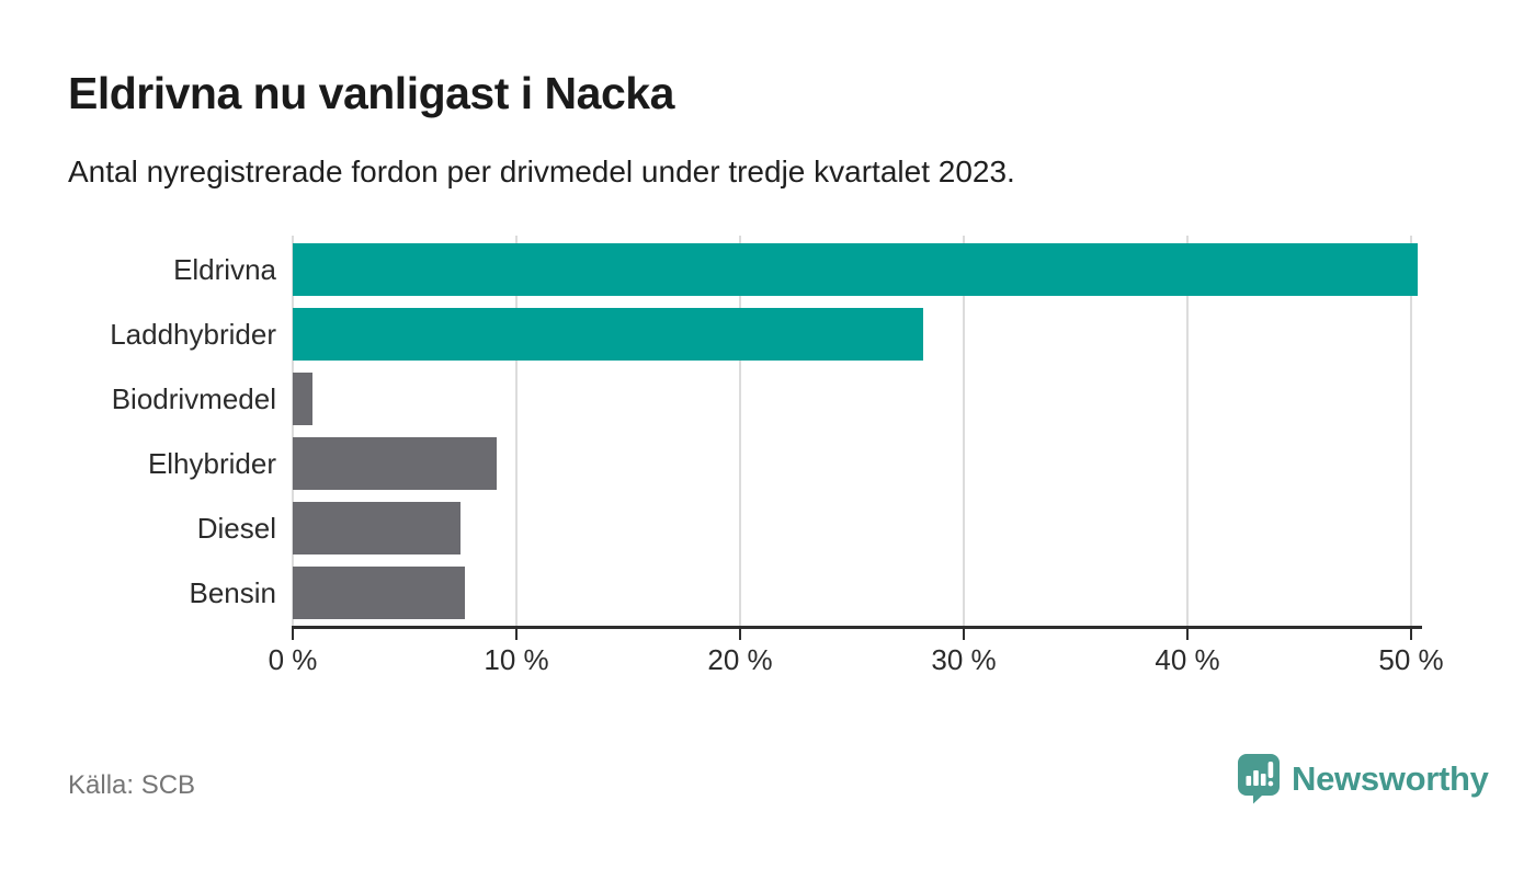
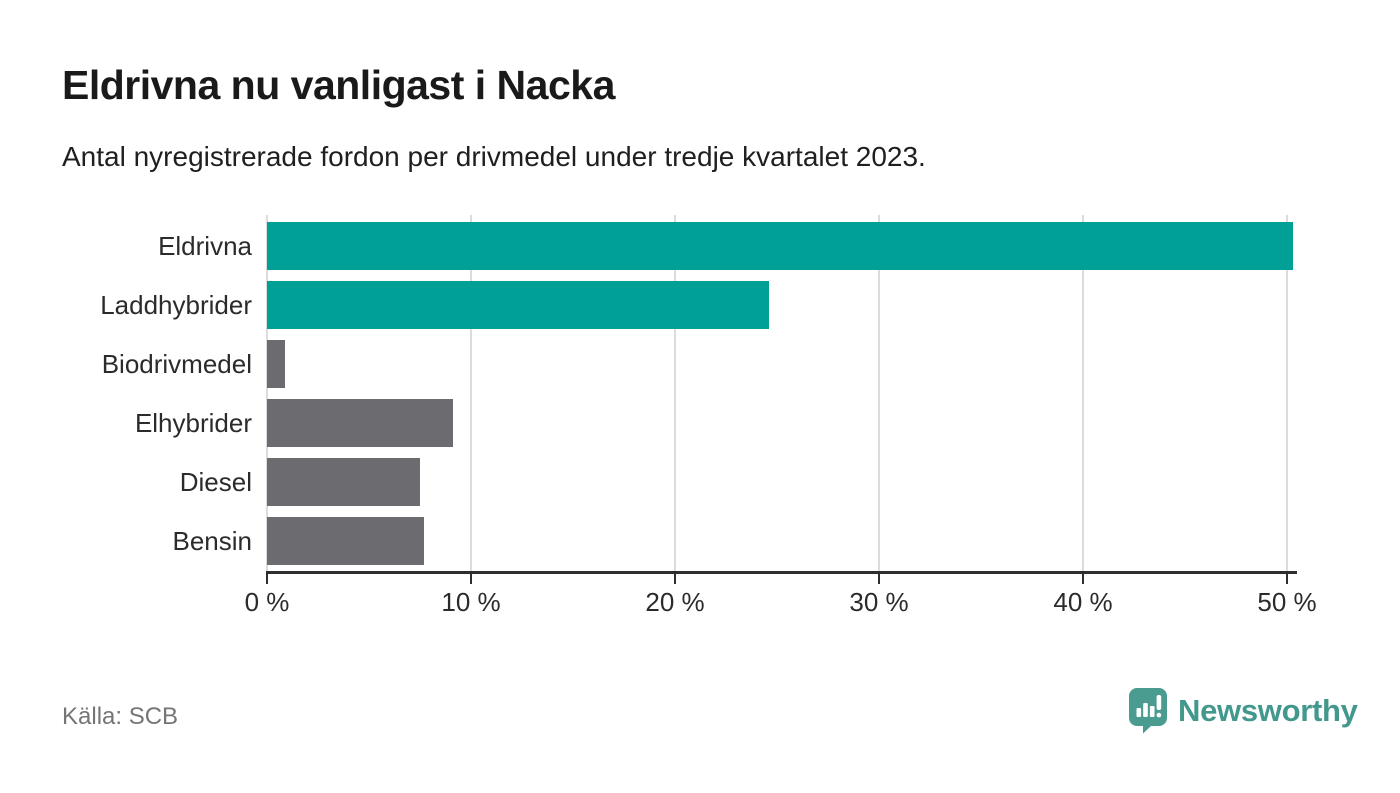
Laddhybrider: 28.2% -> 24.6%
